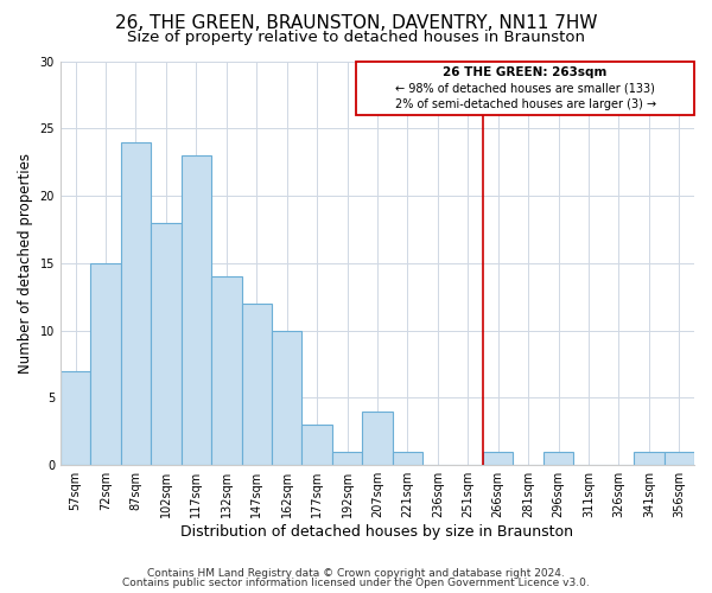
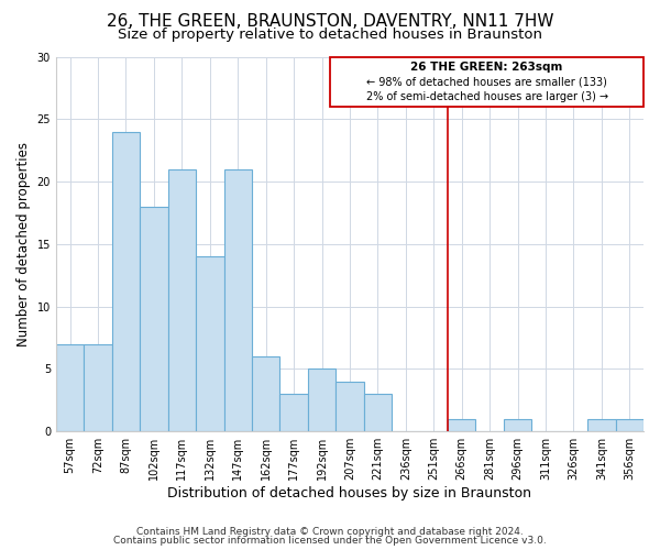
72sqm: 15 -> 7
117sqm: 23 -> 21
147sqm: 12 -> 21
162sqm: 10 -> 6
192sqm: 1 -> 5
221sqm: 1 -> 3
